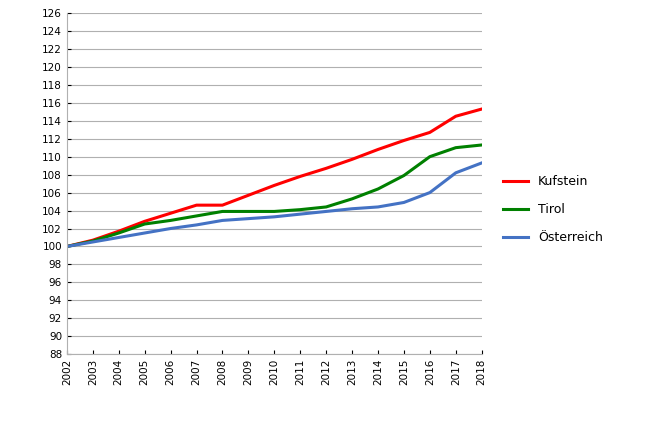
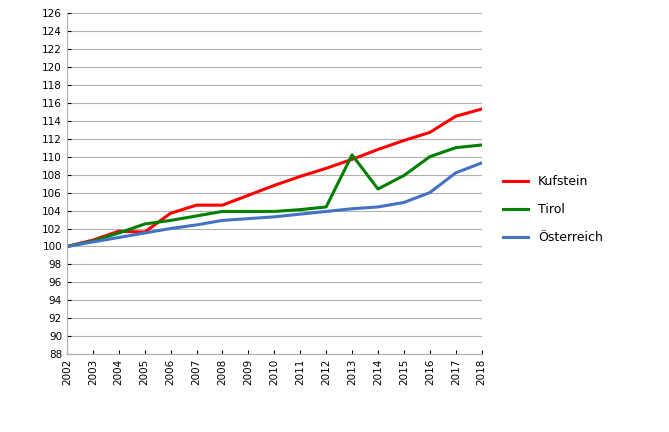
Kufstein/2005: 102.8 -> 101.6
Tirol/2013: 105.3 -> 110.2
